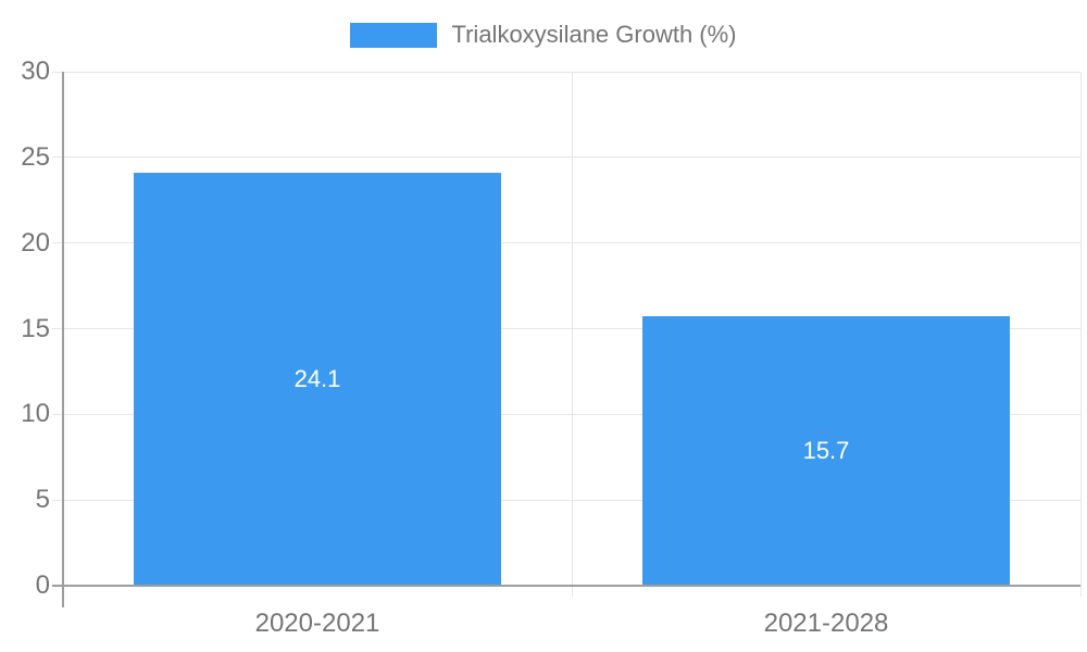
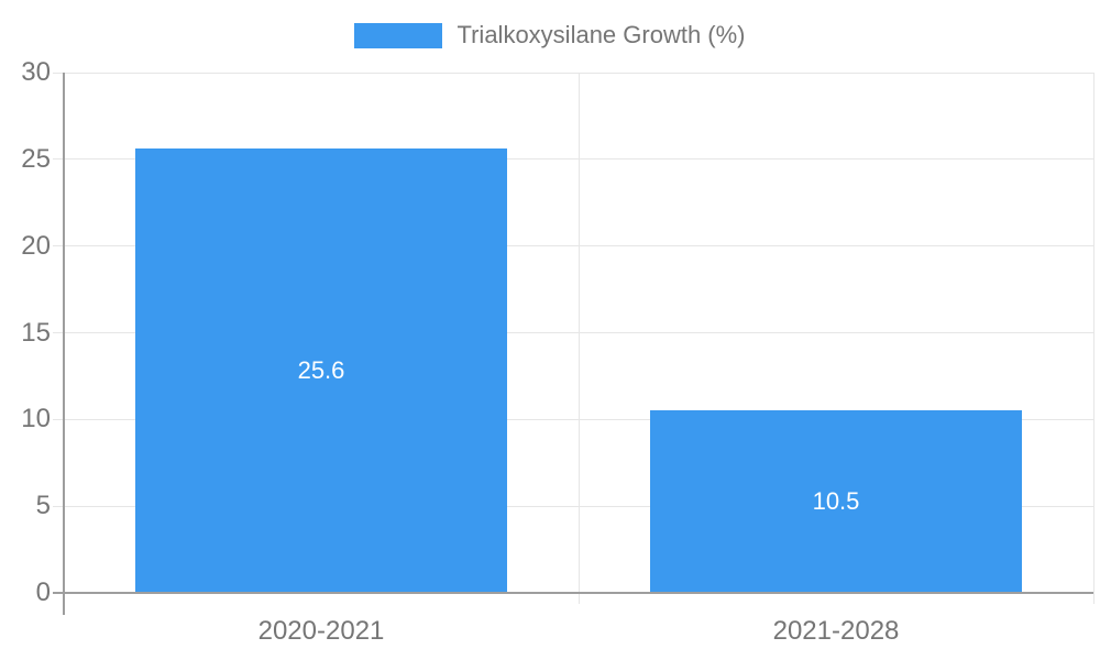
2020-2021: 24.1 -> 25.6
2021-2028: 15.7 -> 10.5
